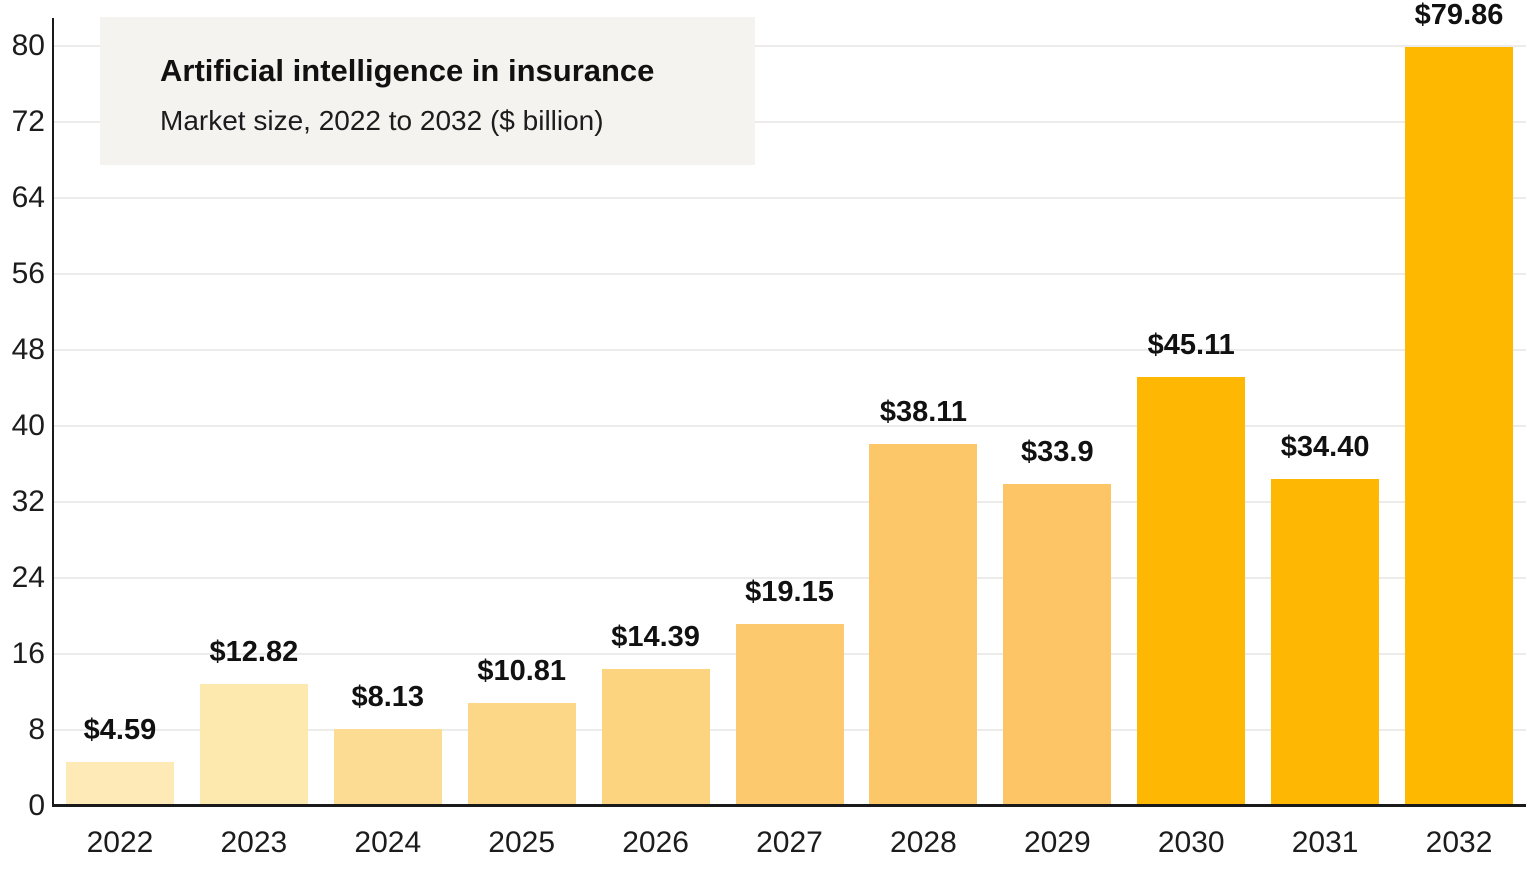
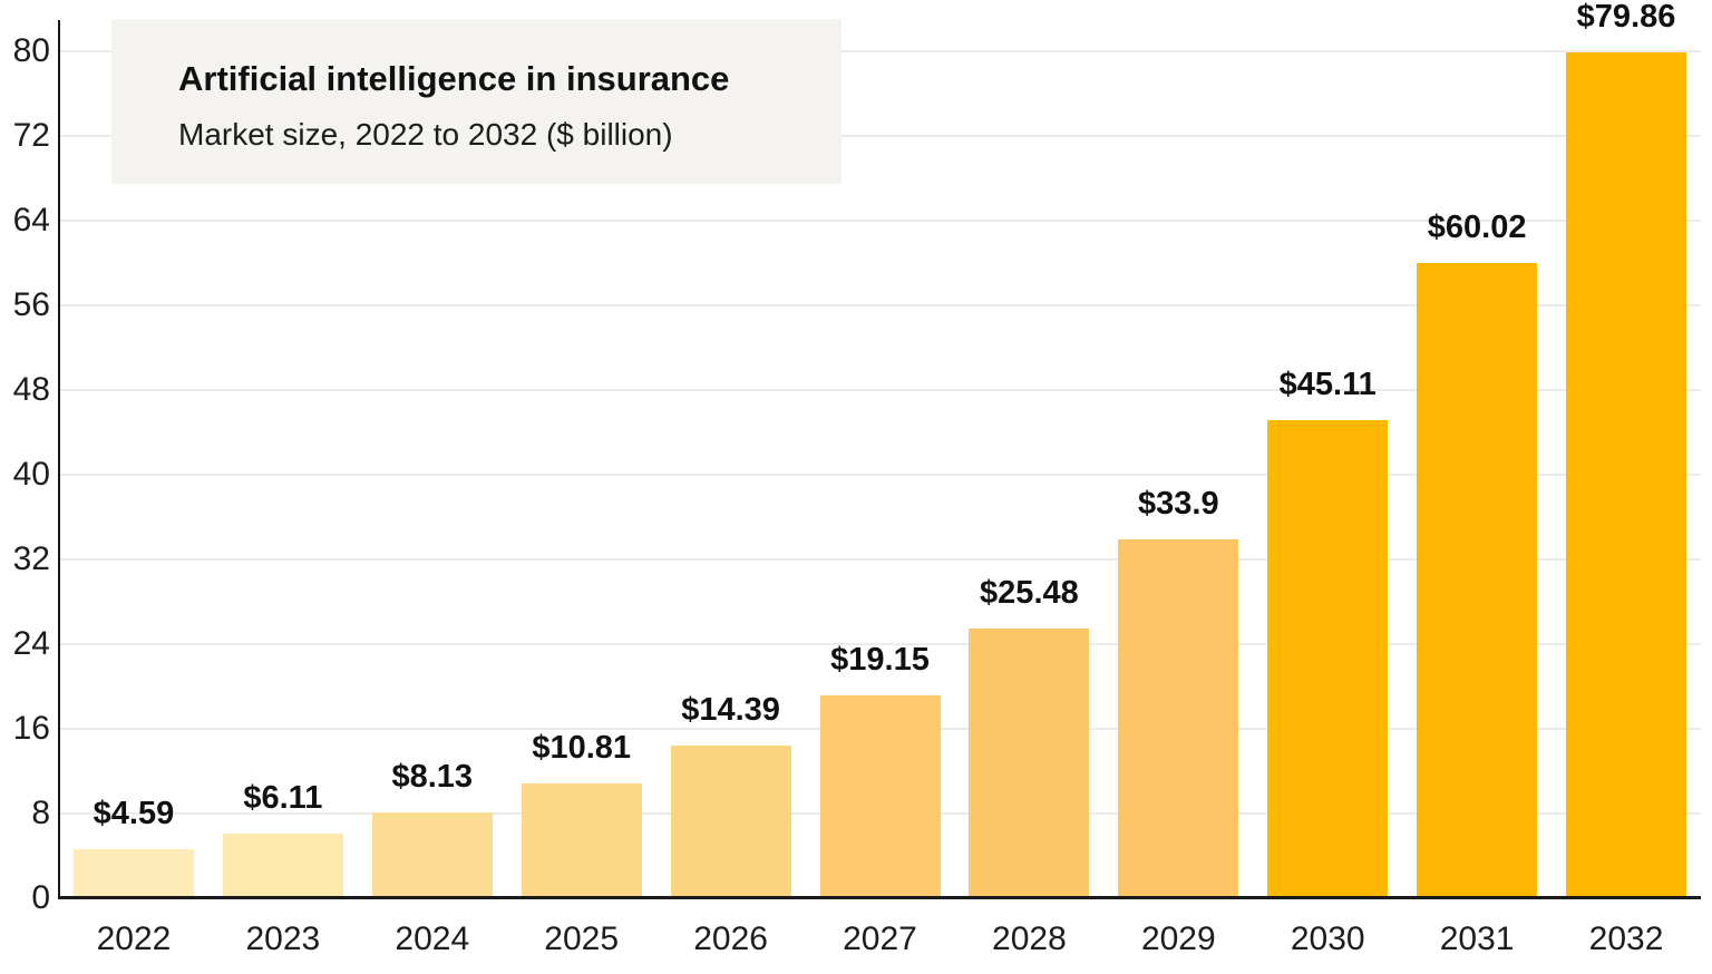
2023: $12.82 -> $6.11
2028: $38.11 -> $25.48
2031: $34.40 -> $60.02
